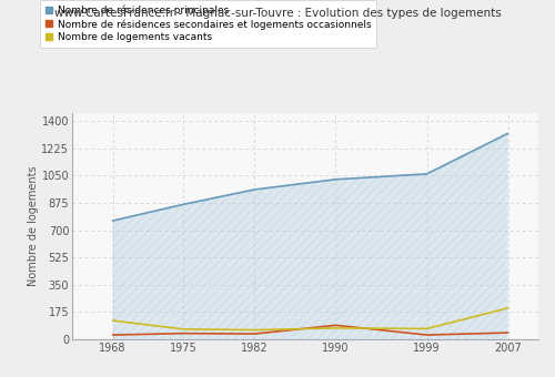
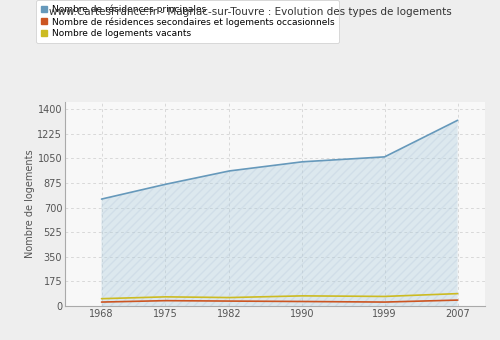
Nombre de logements vacants/1968: 120 -> 50
Nombre de résidences secondaires et logements occasionnels/1990: 90 -> 30
Nombre de logements vacants/2007: 200 -> 90
